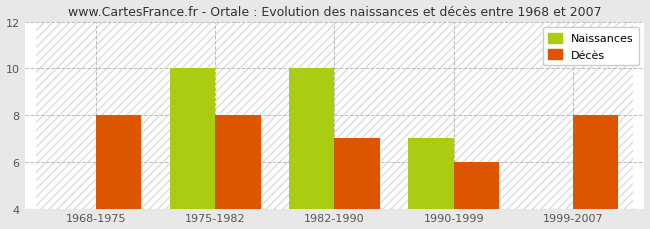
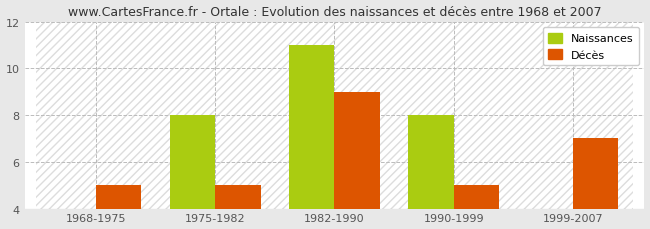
Décès/1968-1975: 8 -> 5
Naissances/1975-1982: 10 -> 8
Décès/1975-1982: 8 -> 5
Naissances/1982-1990: 10 -> 11
Décès/1982-1990: 7 -> 9
Naissances/1990-1999: 7 -> 8
Décès/1990-1999: 6 -> 5
Décès/1999-2007: 8 -> 7
